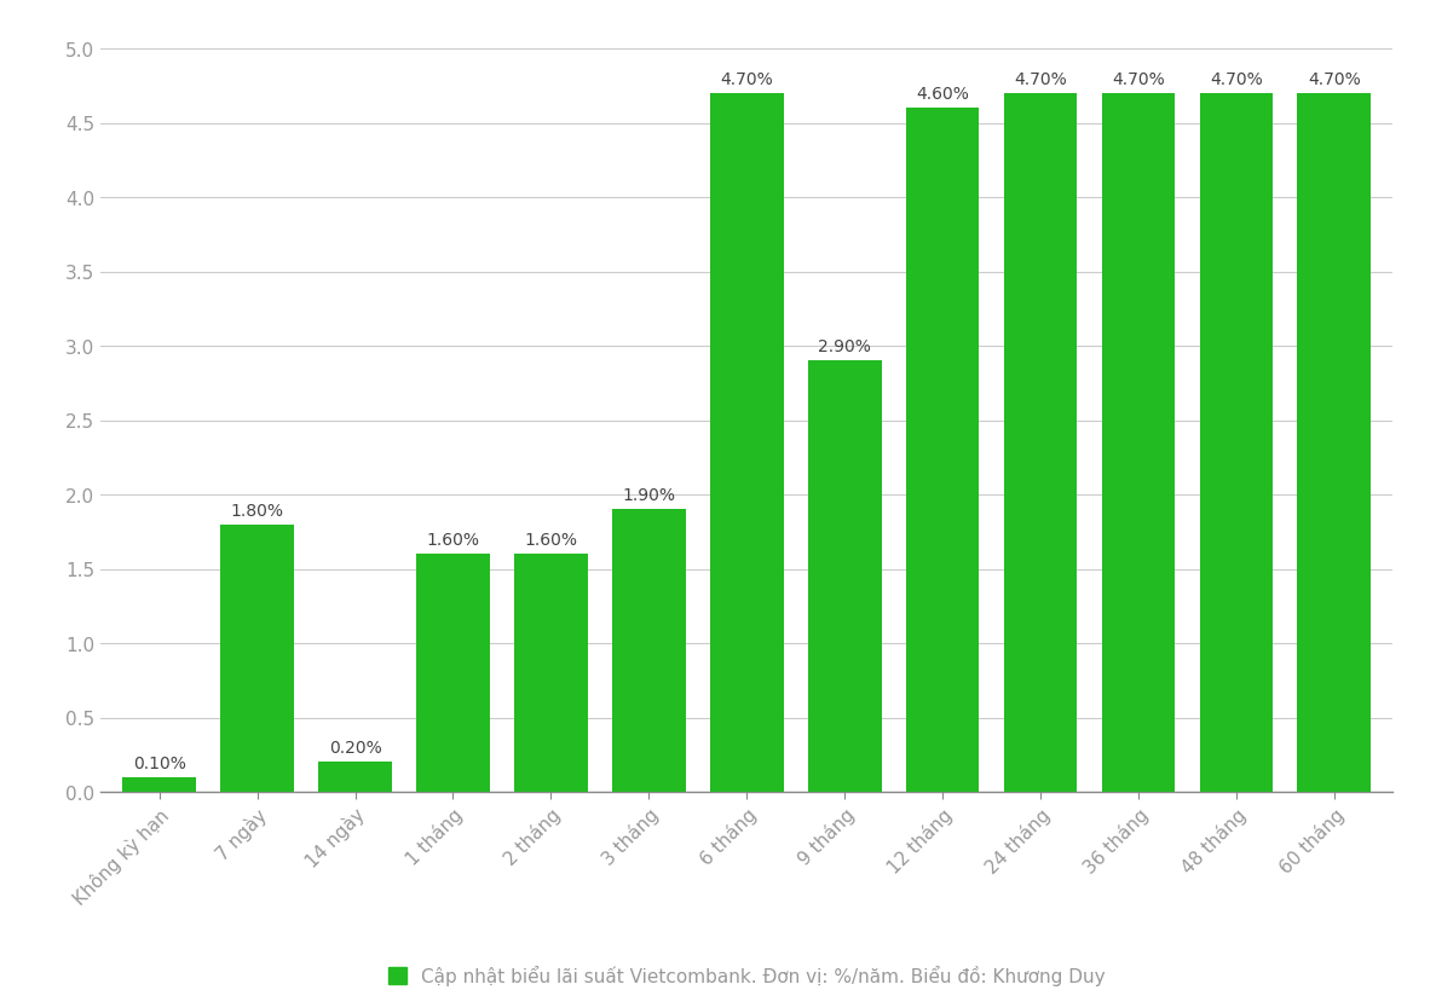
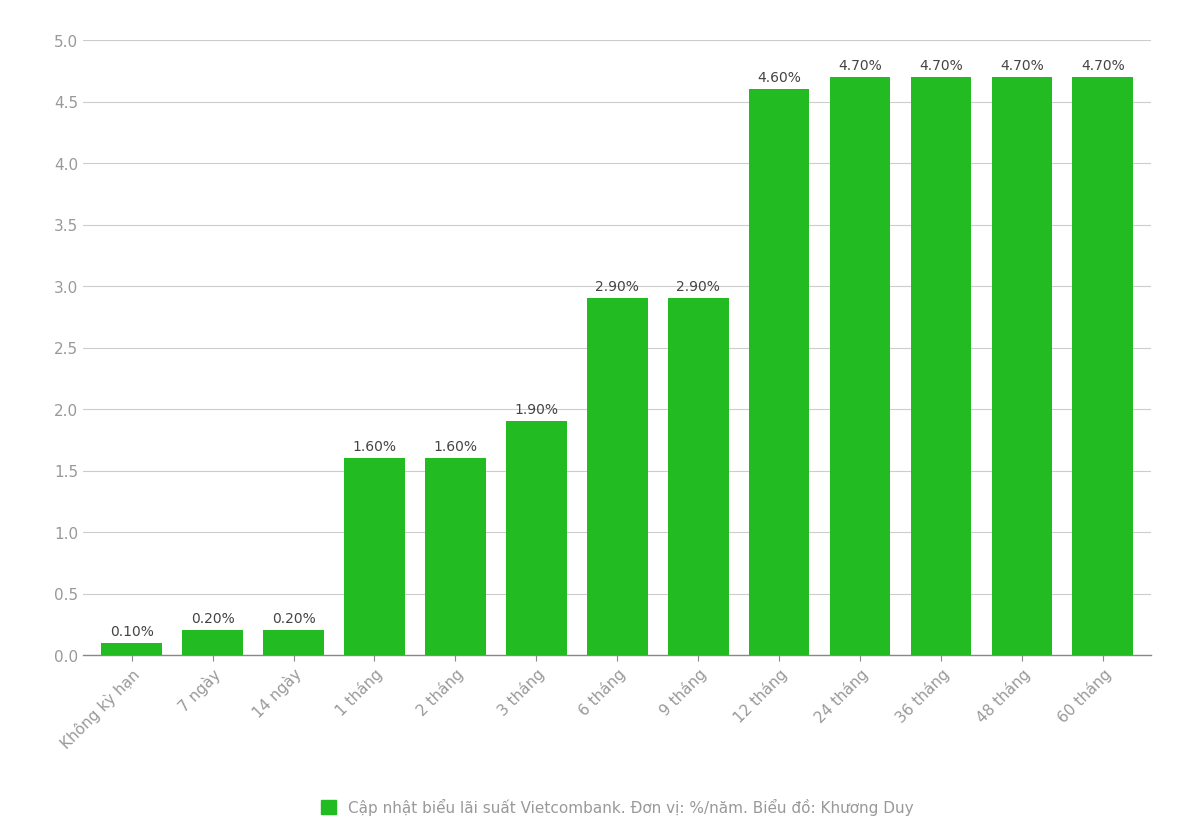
7 ngày: 1.80% -> 0.20%
6 tháng: 4.70% -> 2.90%
